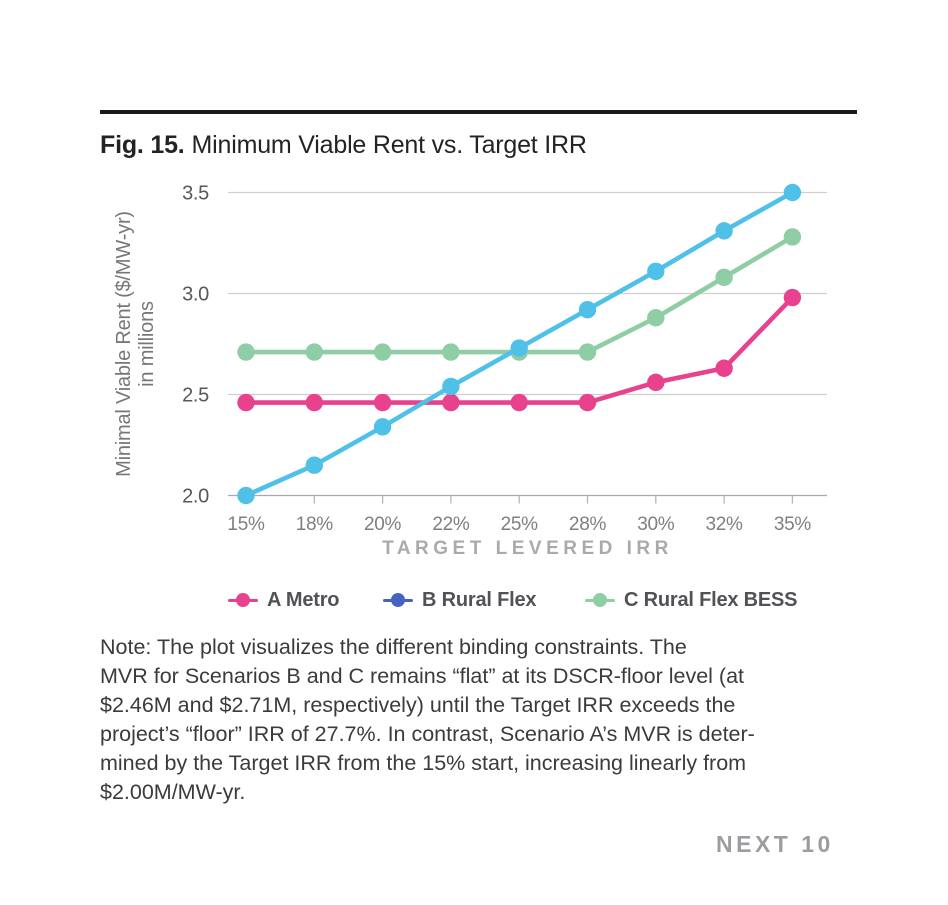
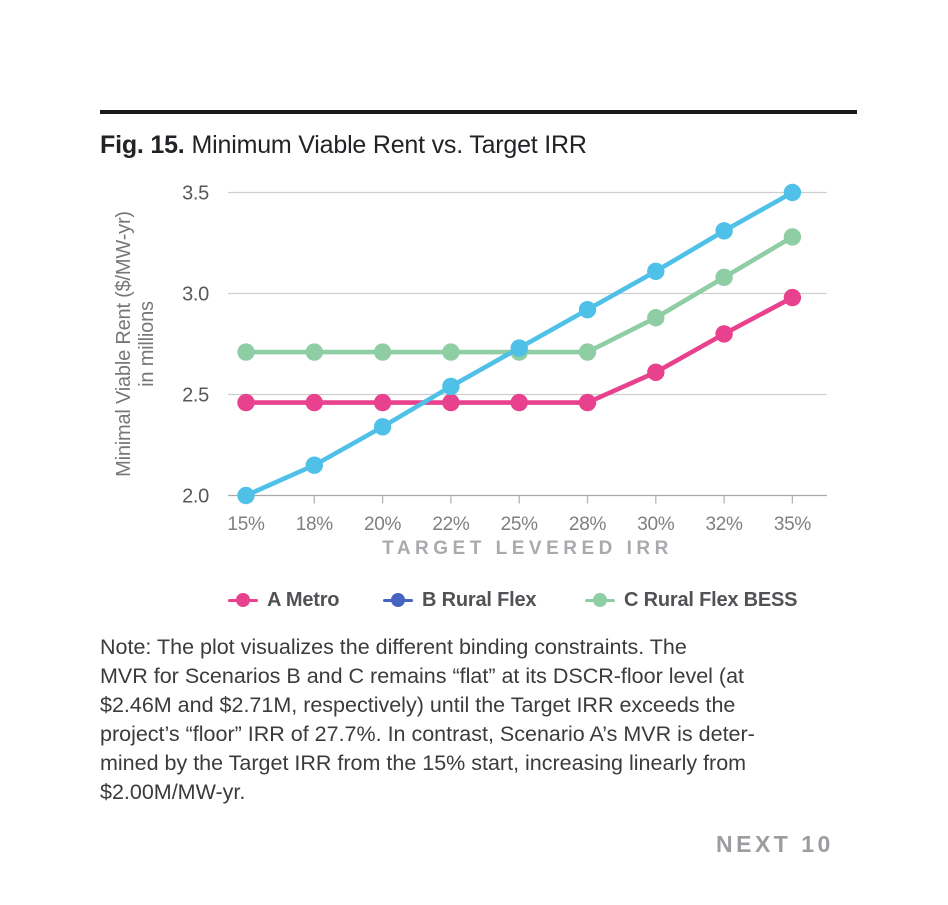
A Metro/30%: 2.56 -> 2.61
A Metro/32%: 2.63 -> 2.80
